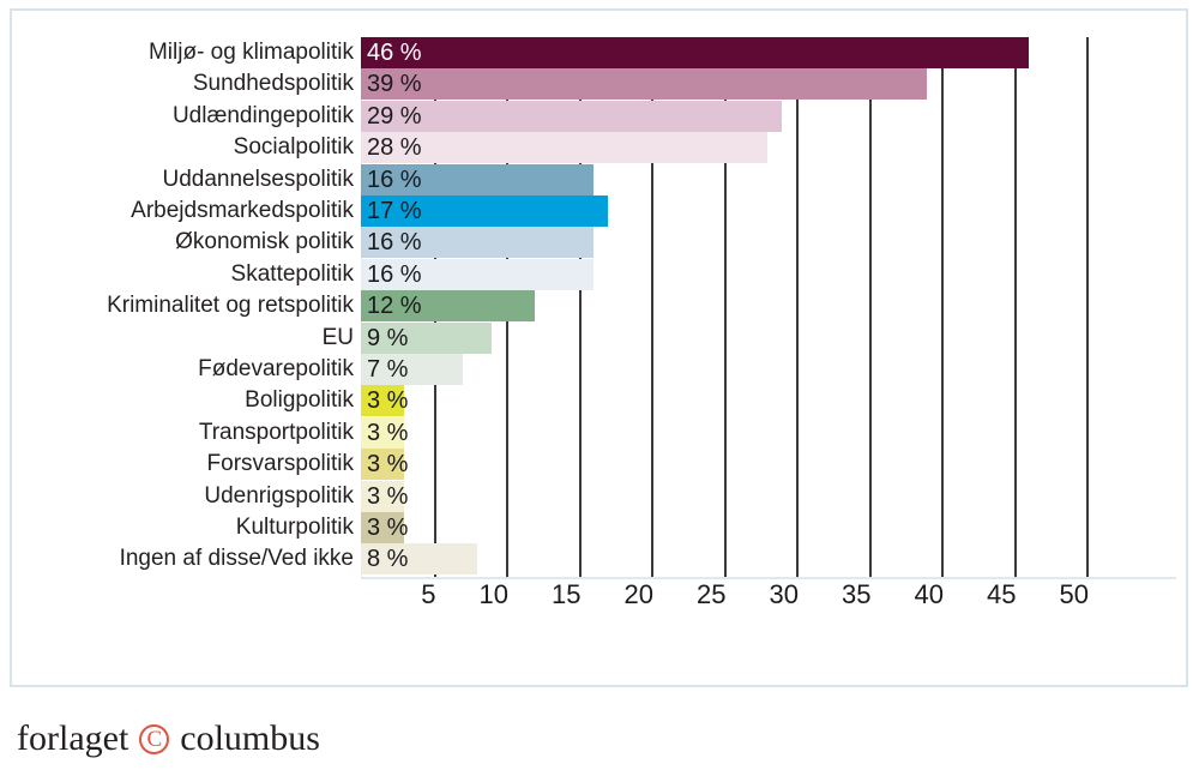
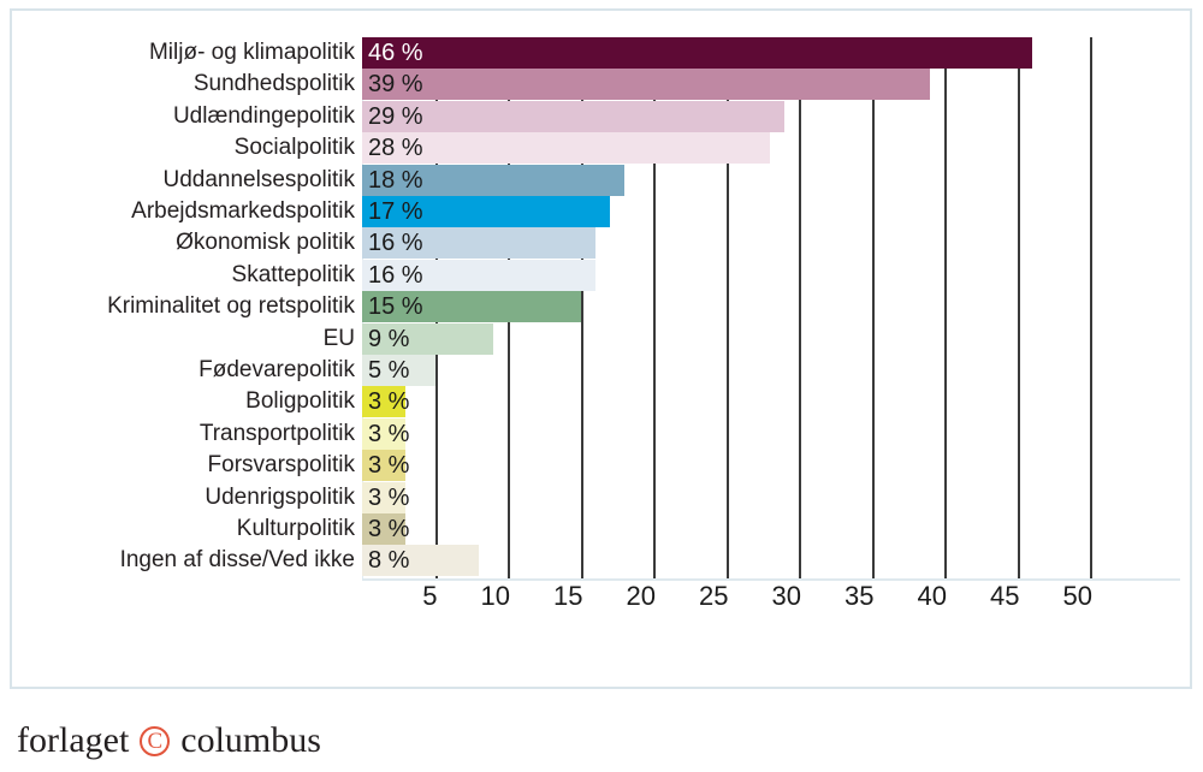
Uddannelsespolitik: 16 -> 18
Kriminalitet og retspolitik: 12 -> 15
Fødevarepolitik: 7 -> 5
